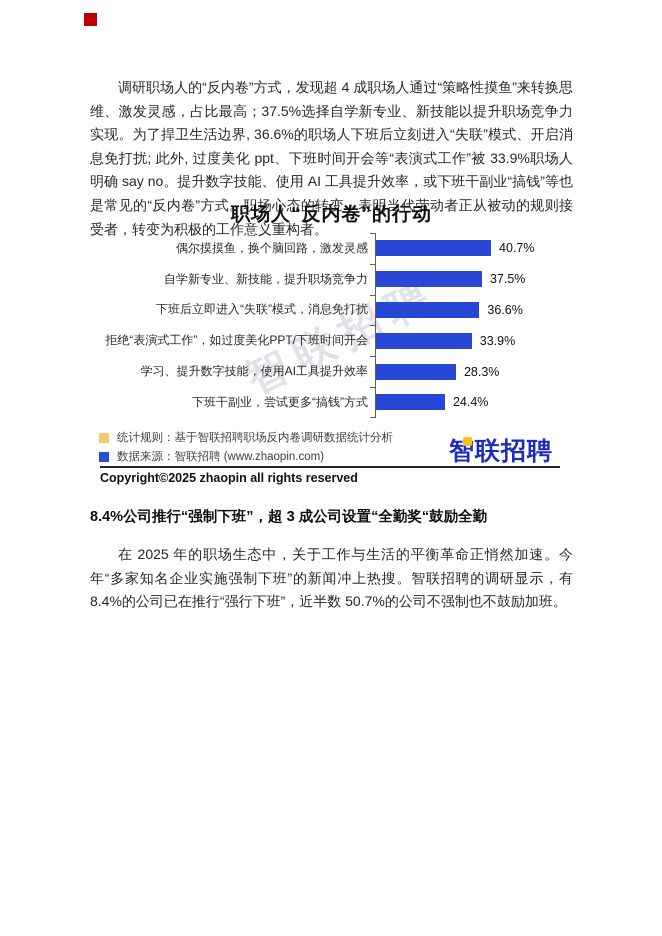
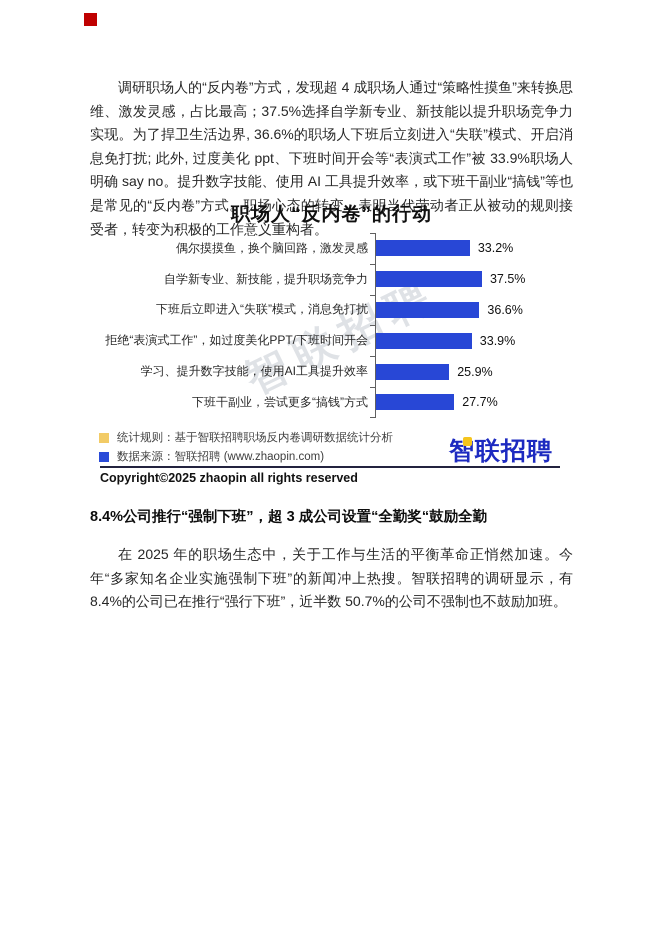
偶尔摸摸鱼，换个脑回路，激发灵感: 40.7% -> 33.2%
学习、提升数字技能，使用AI工具提升效率: 28.3% -> 25.9%
下班干副业，尝试更多“搞钱”方式: 24.4% -> 27.7%
